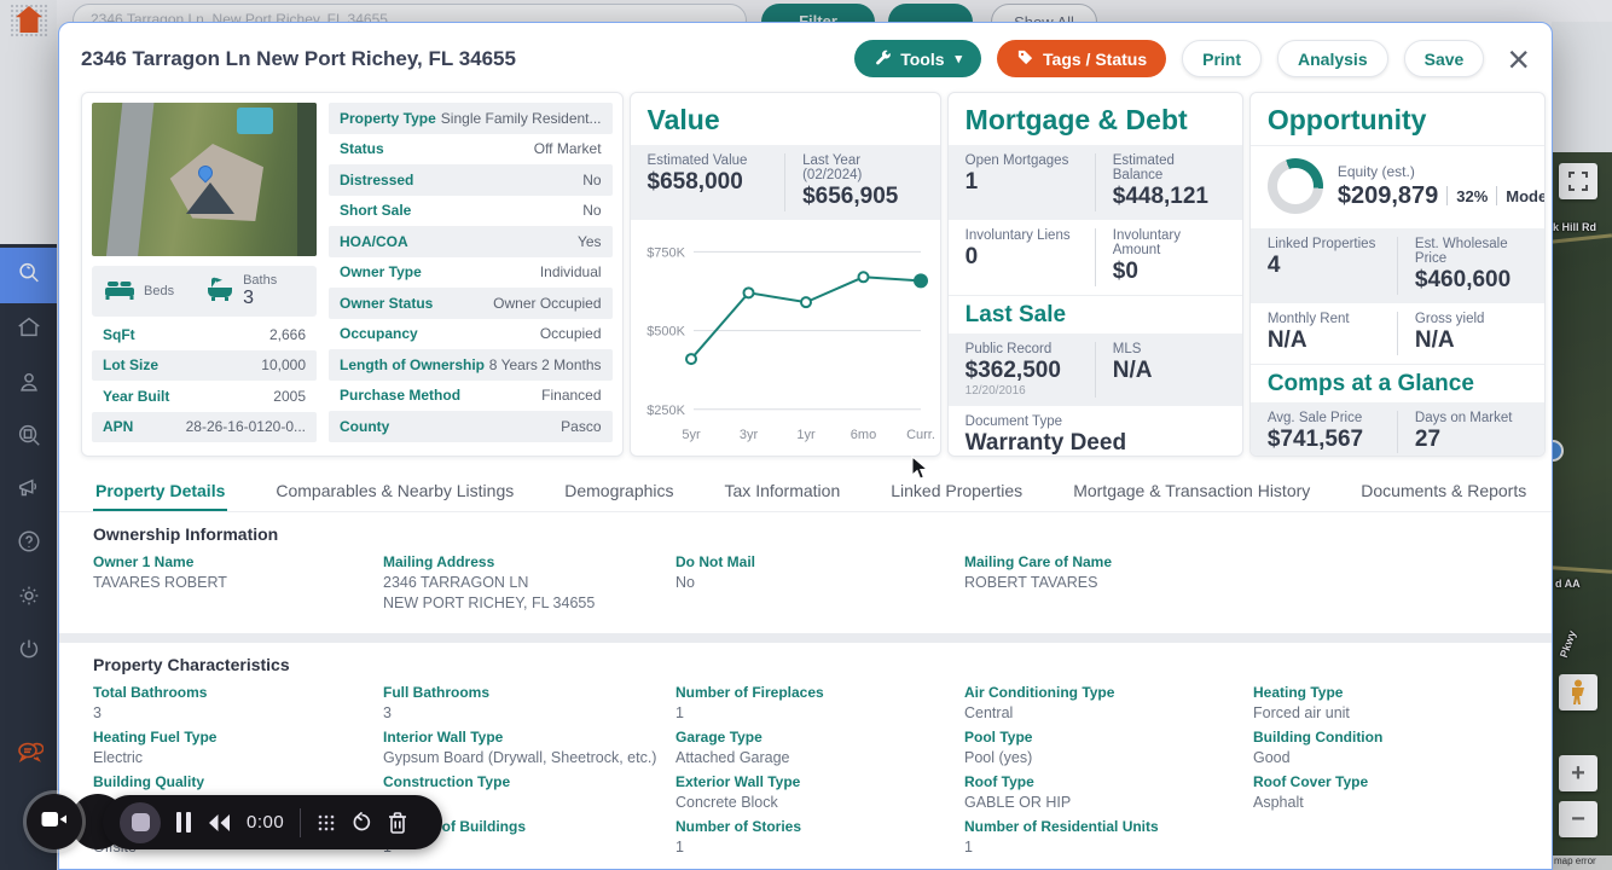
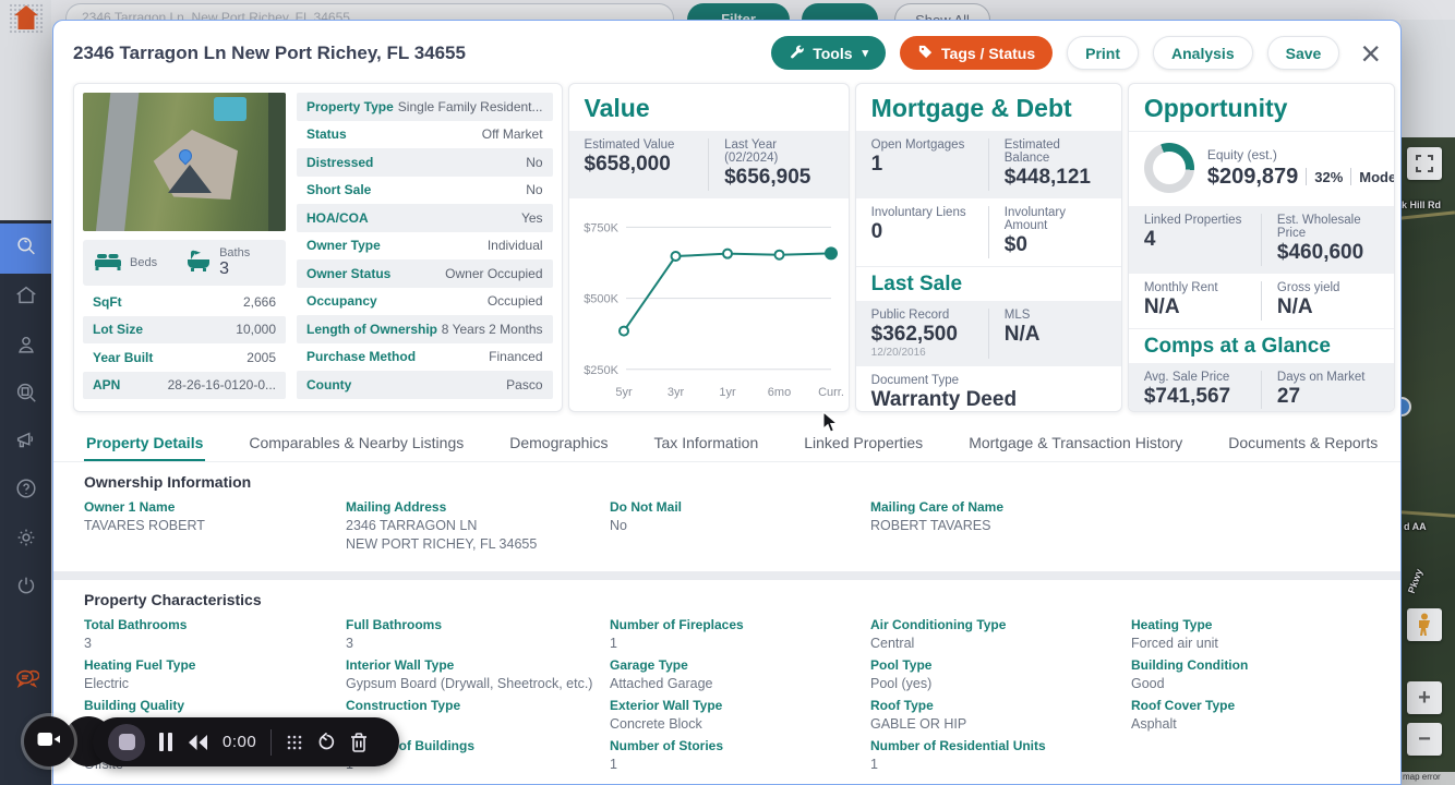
5yr: $410K -> $380K
3yr: $620K -> $650K
1yr: $590K -> $660K
6mo: $670K -> $650K
